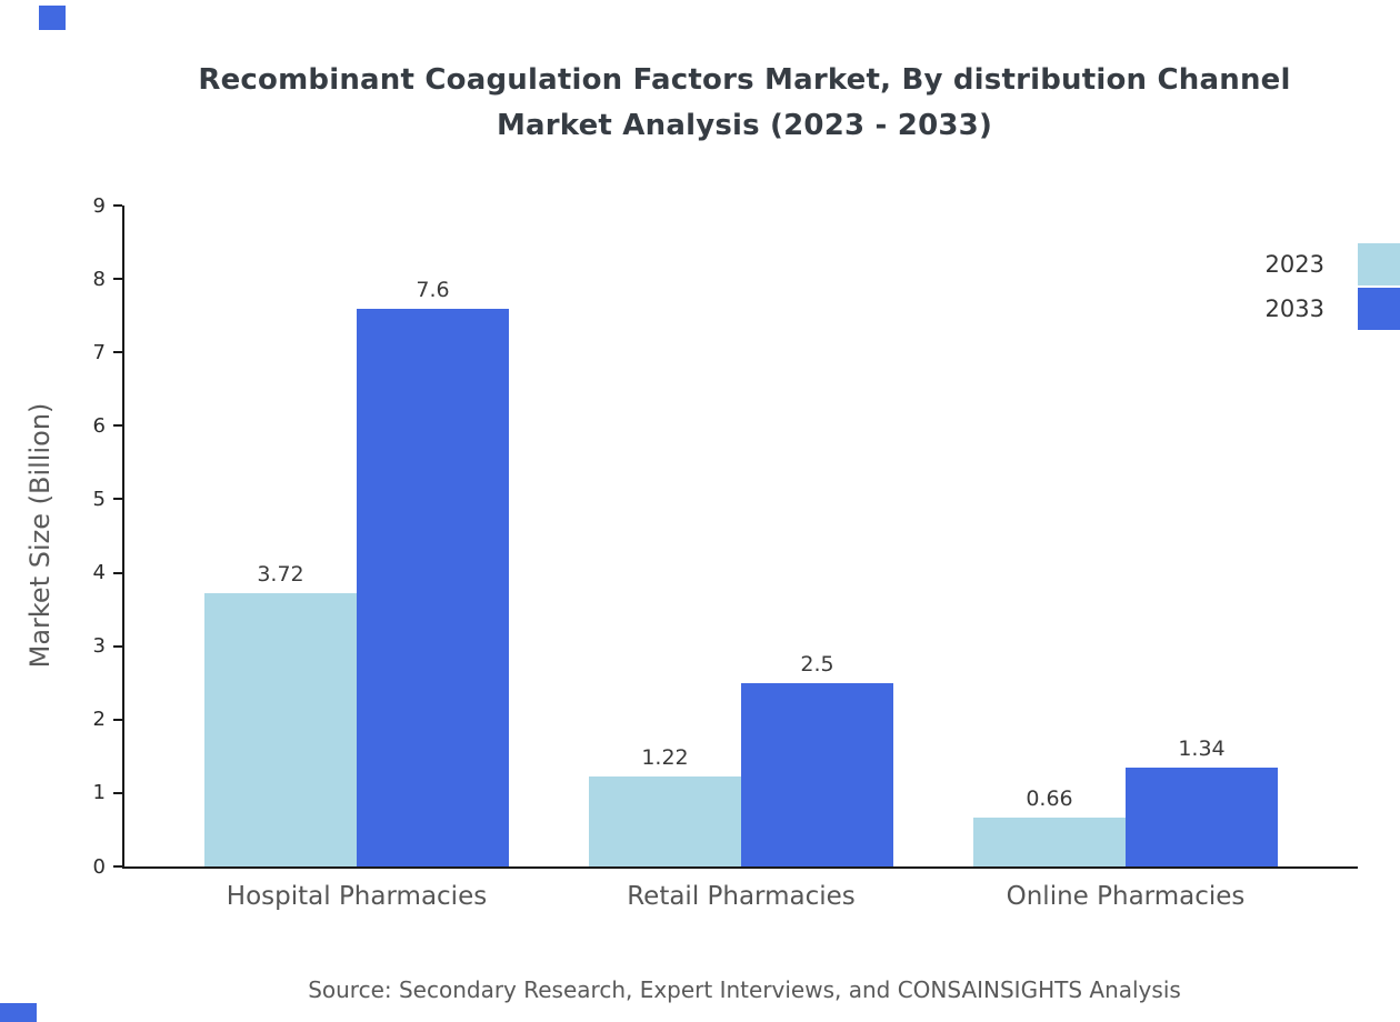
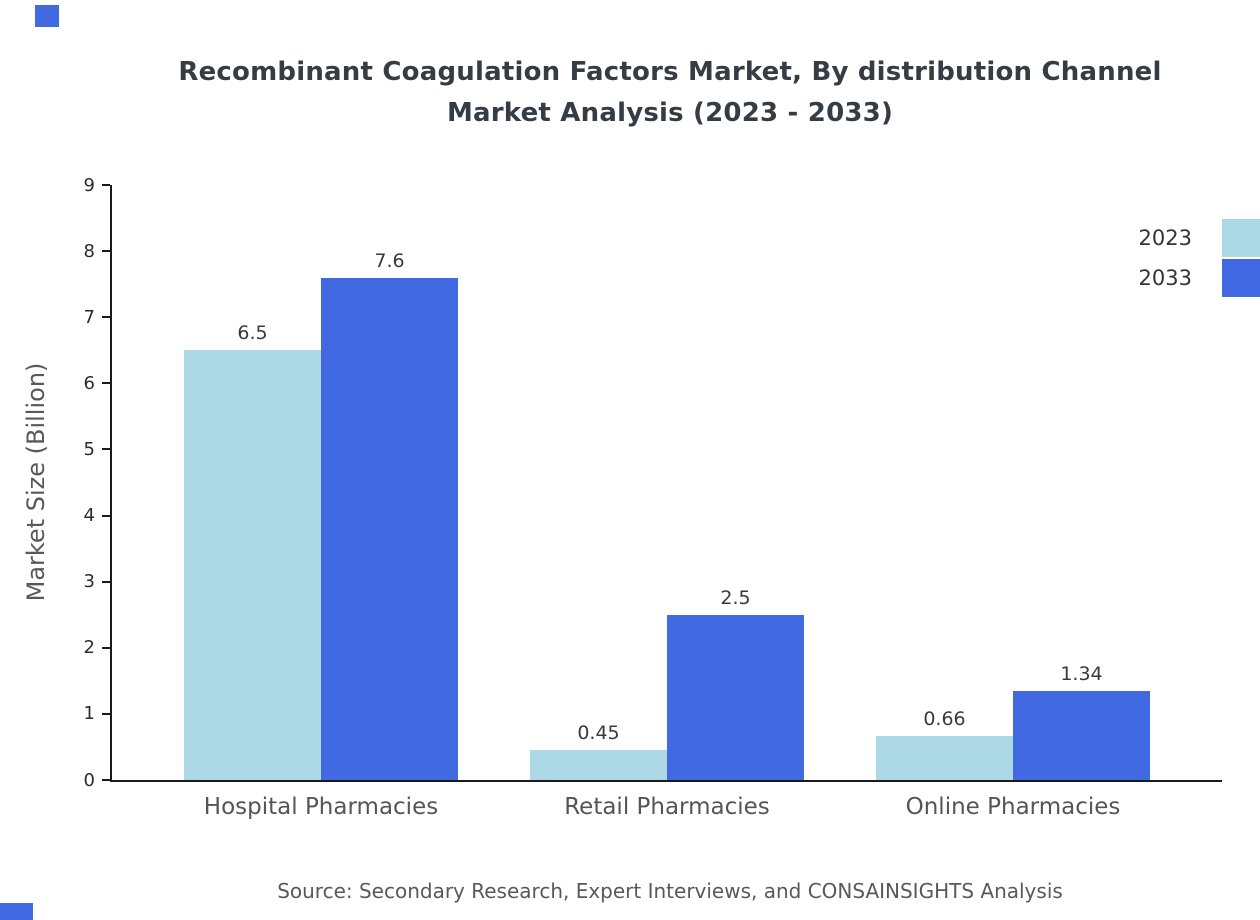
2023/Hospital Pharmacies: 3.72 -> 6.5
2023/Retail Pharmacies: 1.22 -> 0.45
